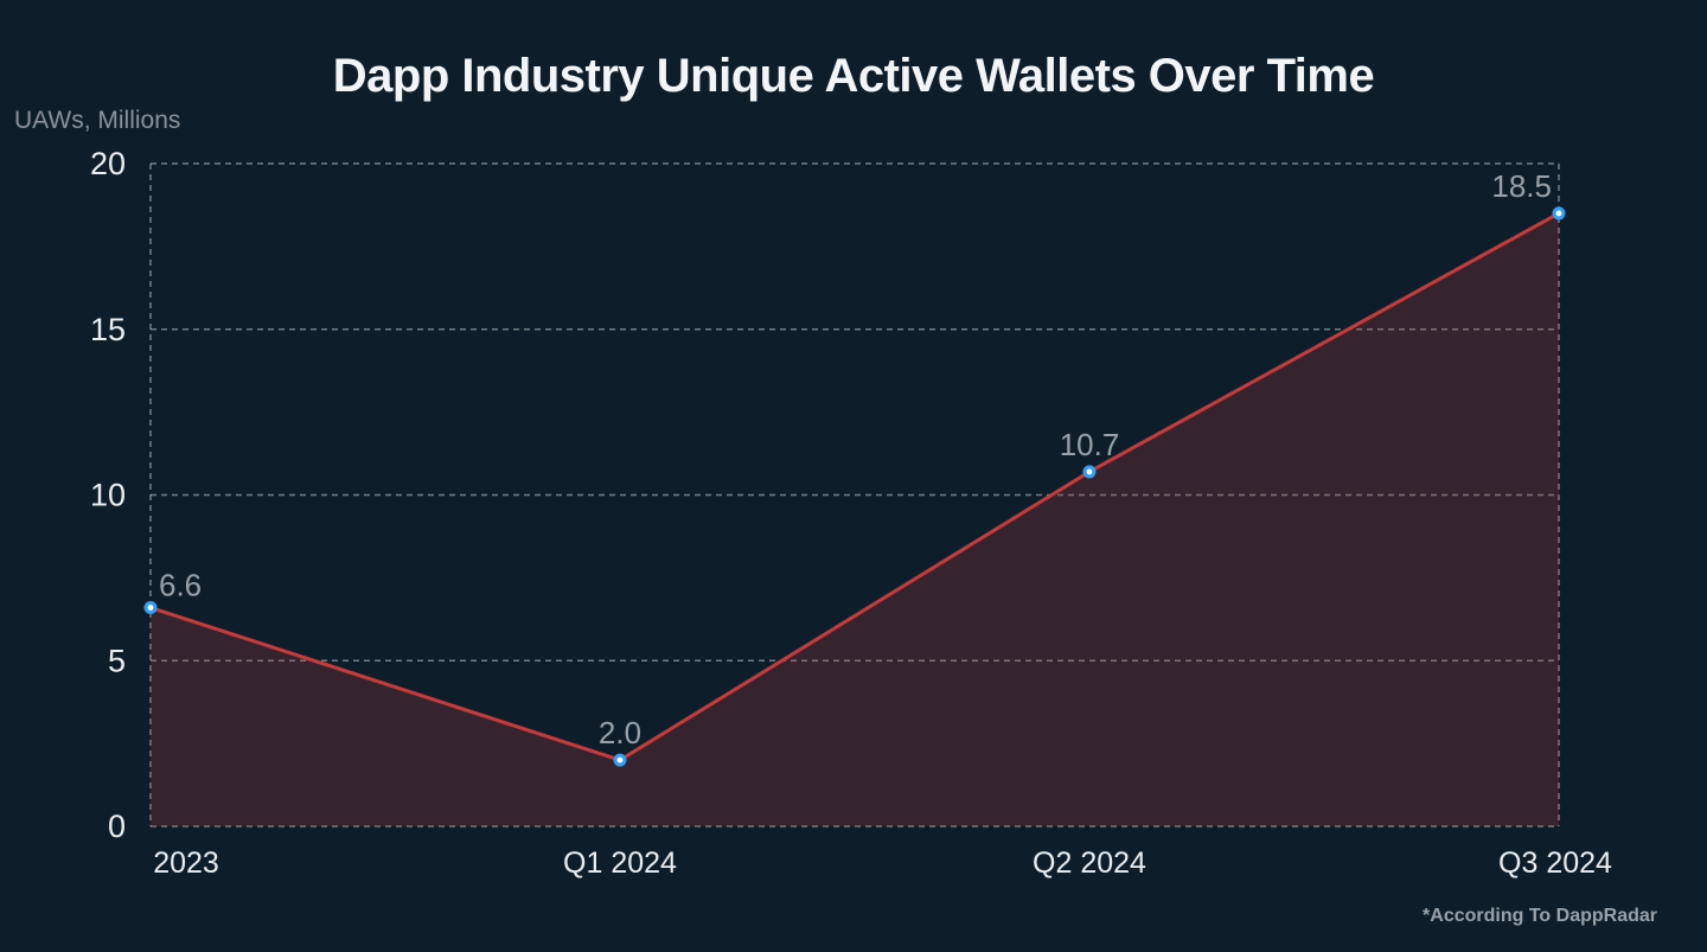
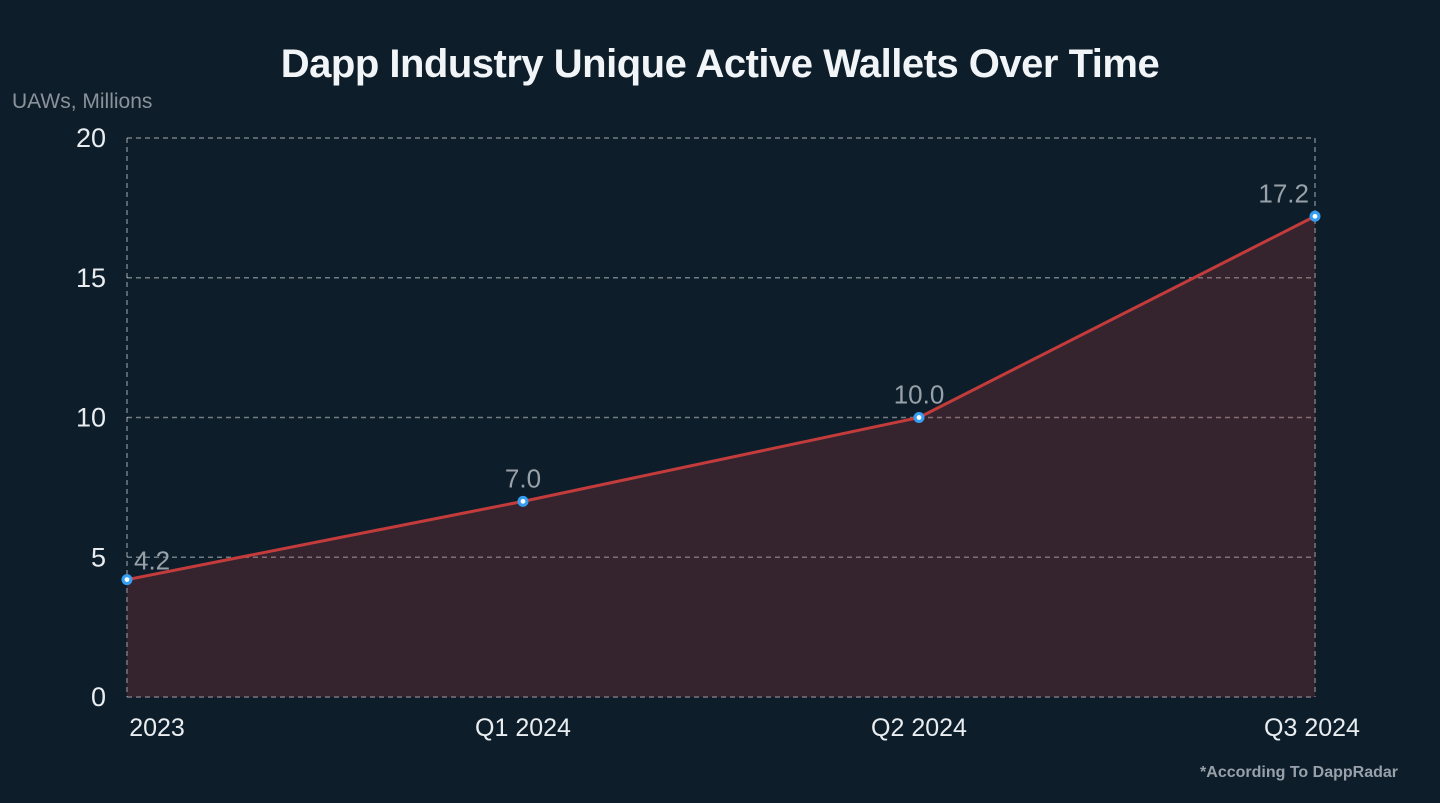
2023: 6.6 -> 4.2
Q1 2024: 2.0 -> 7.0
Q2 2024: 10.7 -> 10.0
Q3 2024: 18.5 -> 17.2
